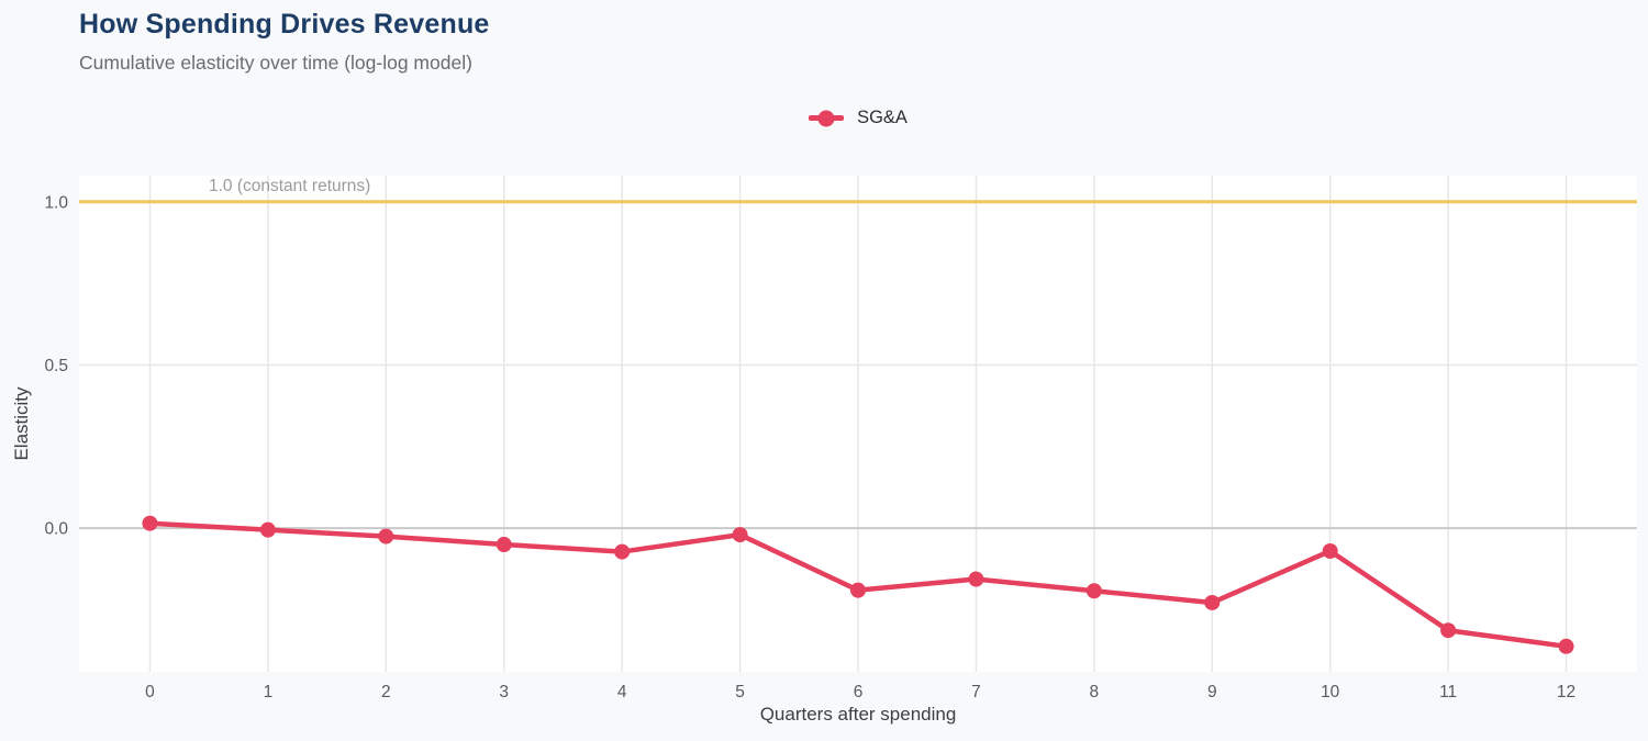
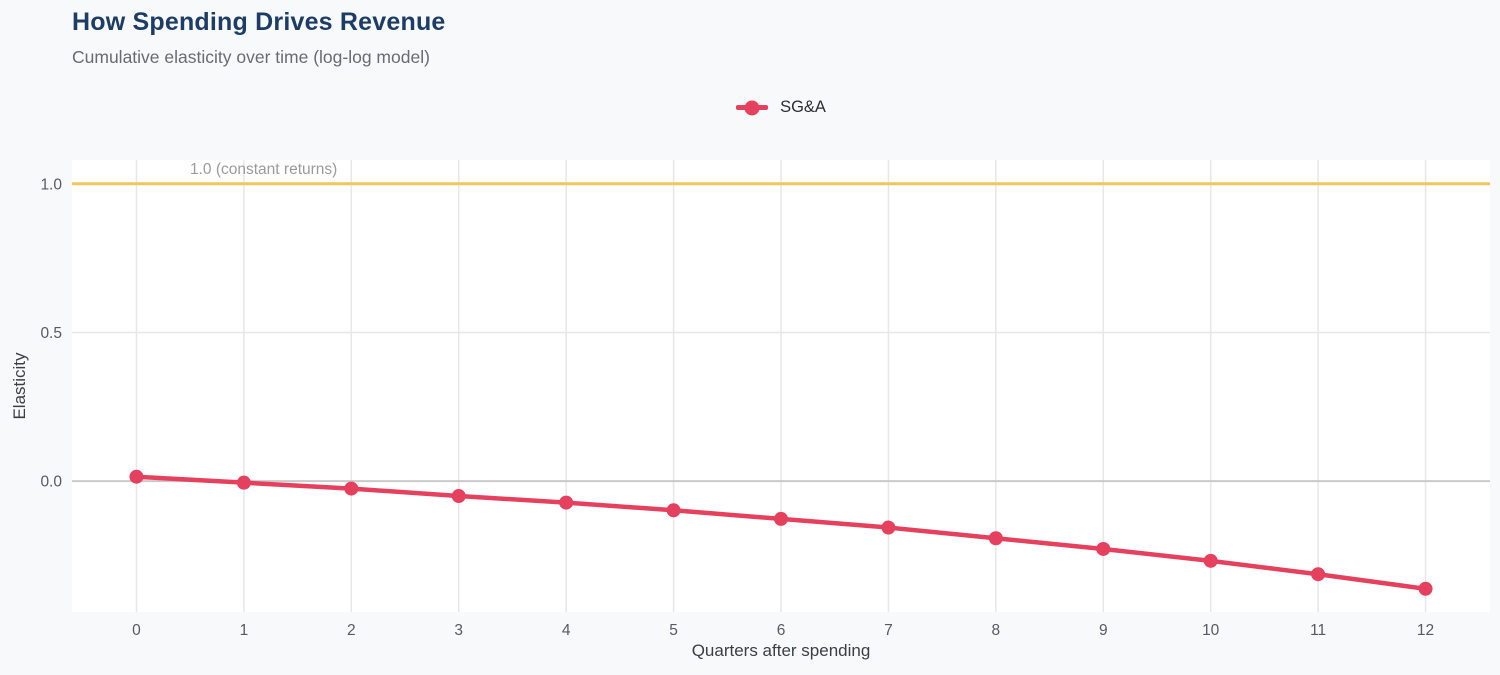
5: -0.02 -> -0.10
6: -0.19 -> -0.13
10: -0.07 -> -0.27
